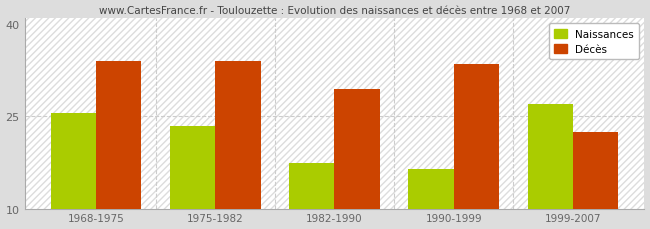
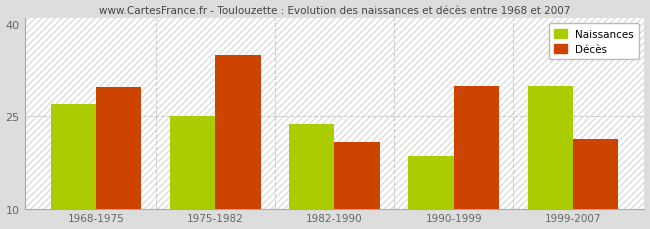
Naissances/1968-1975: 25.5 -> 27.0
Décès/1968-1975: 34.0 -> 29.8
Naissances/1975-1982: 23.5 -> 25.0
Décès/1975-1982: 34.0 -> 35.0
Naissances/1982-1990: 17.5 -> 23.8
Décès/1982-1990: 29.5 -> 20.8
Naissances/1990-1999: 16.5 -> 18.6
Décès/1990-1999: 33.5 -> 30.0
Naissances/1999-2007: 27.0 -> 30.0
Décès/1999-2007: 22.5 -> 21.4
